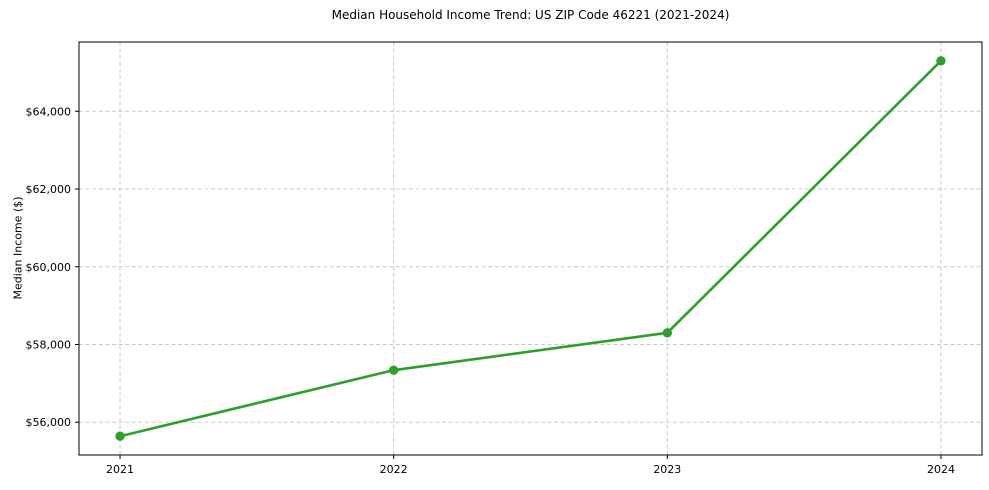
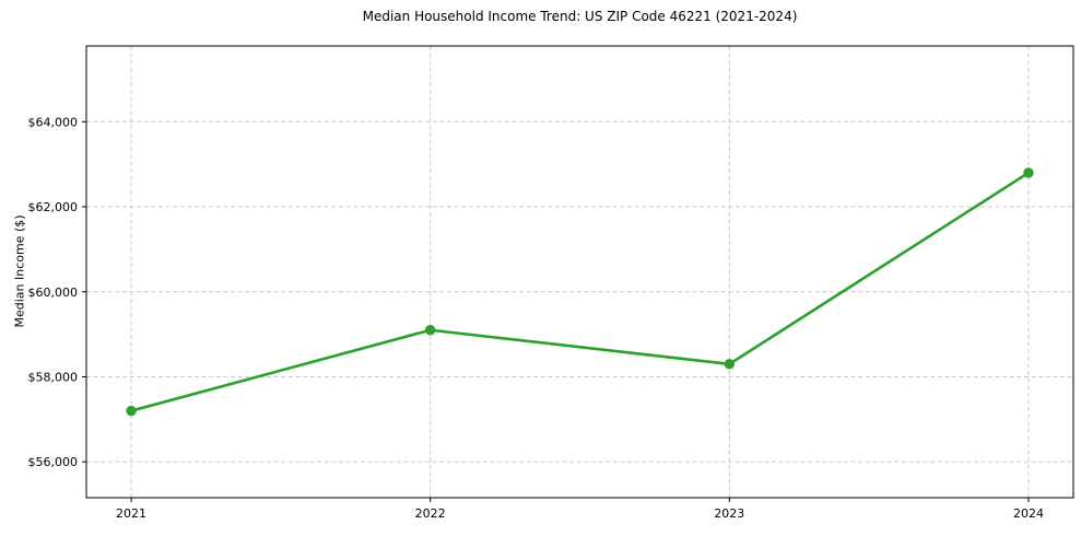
2021: $55600 -> $57200
2022: $57300 -> $59100
2024: $65300 -> $62800
